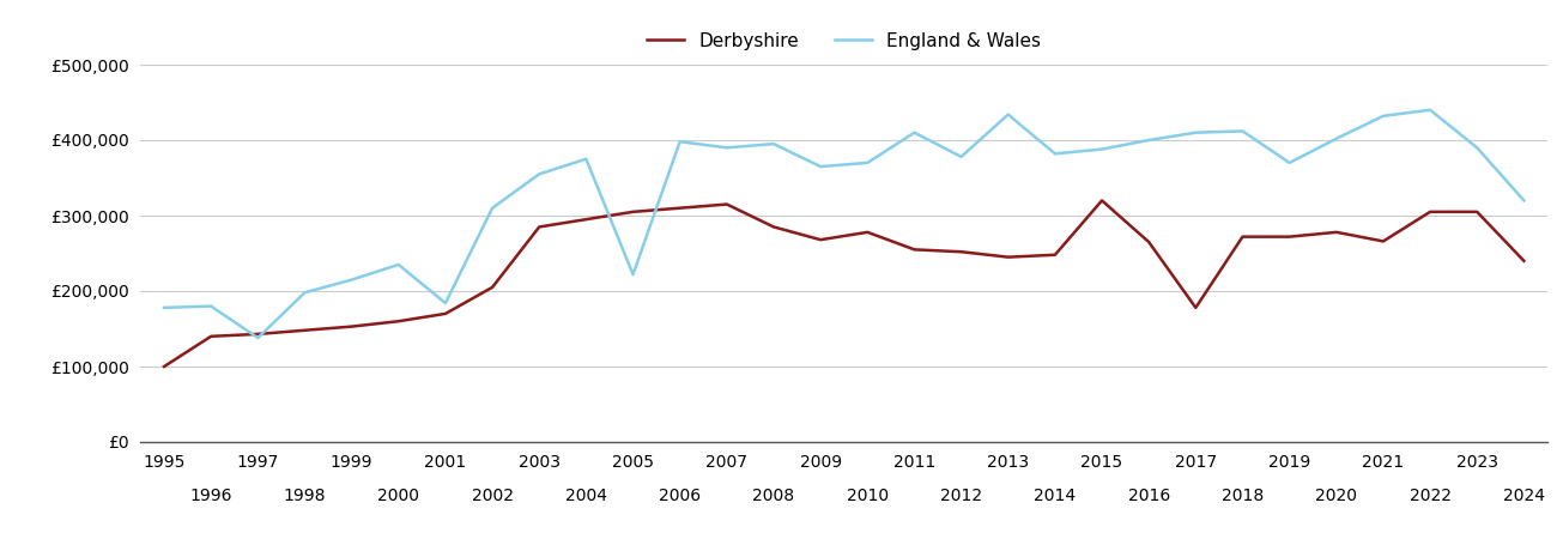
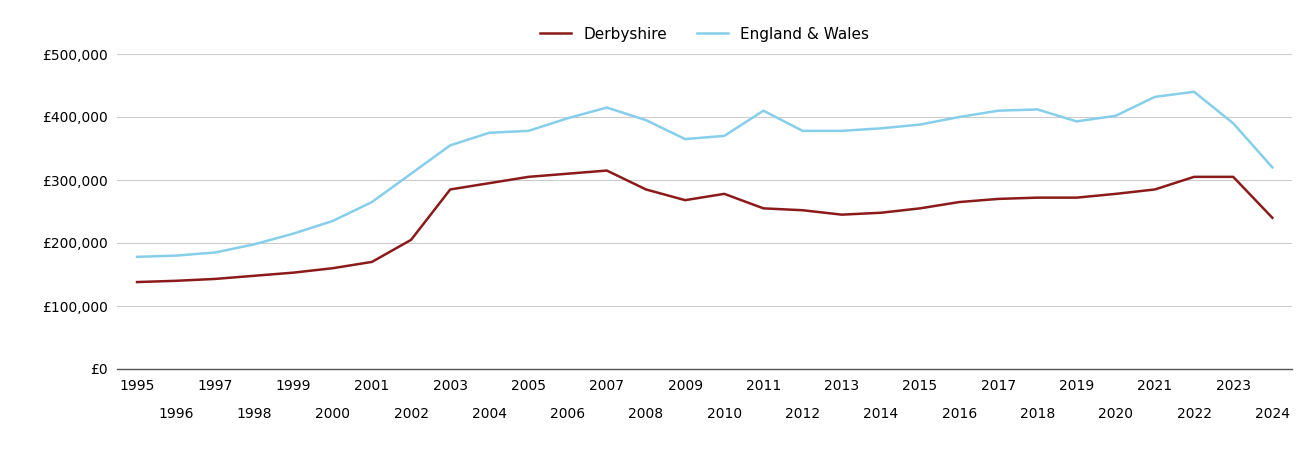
Derbyshire/1995: £100,000 -> £138,000
England & Wales/1997: £138,000 -> £185,000
England & Wales/2001: £184,000 -> £265,000
England & Wales/2005: £222,000 -> £378,000
England & Wales/2007: £390,000 -> £415,000
England & Wales/2013: £434,000 -> £378,000
Derbyshire/2015: £320,000 -> £255,000
Derbyshire/2017: £178,000 -> £270,000
England & Wales/2019: £370,000 -> £393,000
Derbyshire/2021: £266,000 -> £285,000
